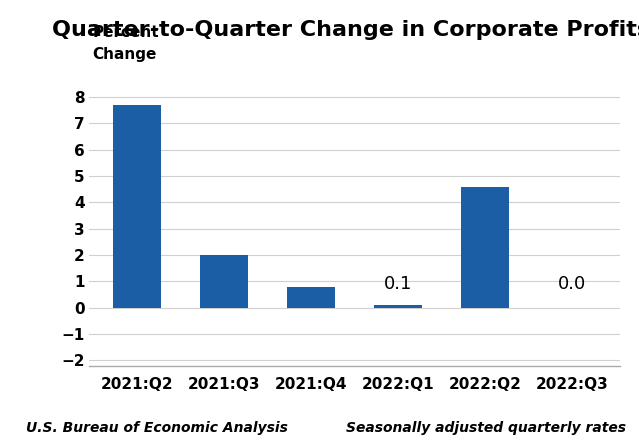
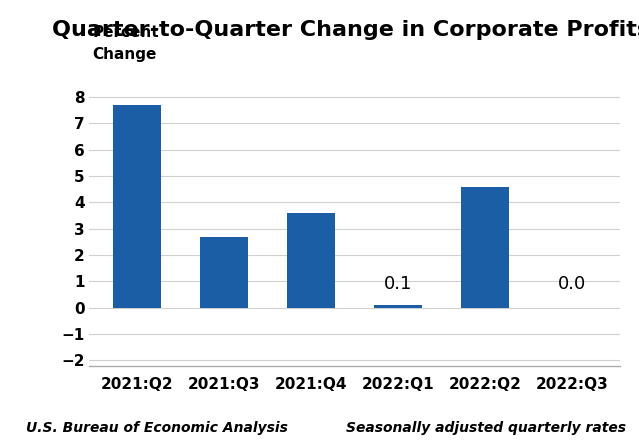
2021:Q3: 2.0 -> 2.7
2021:Q4: 0.8 -> 3.6
